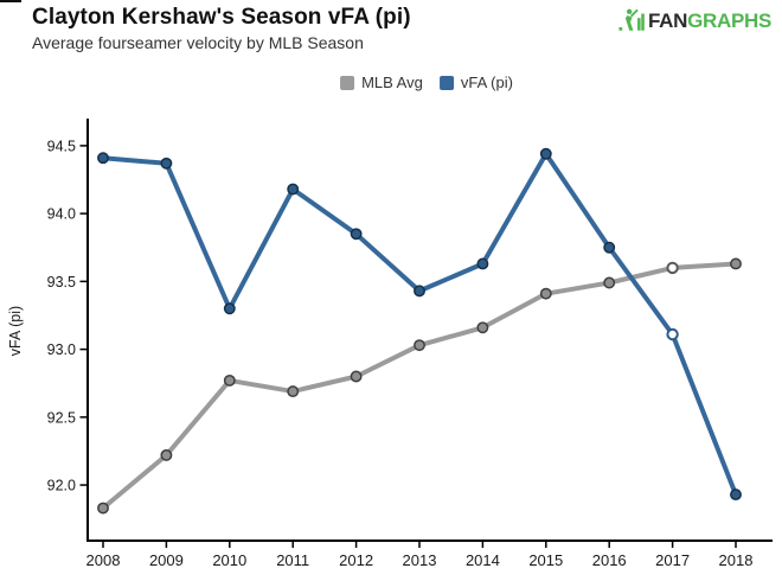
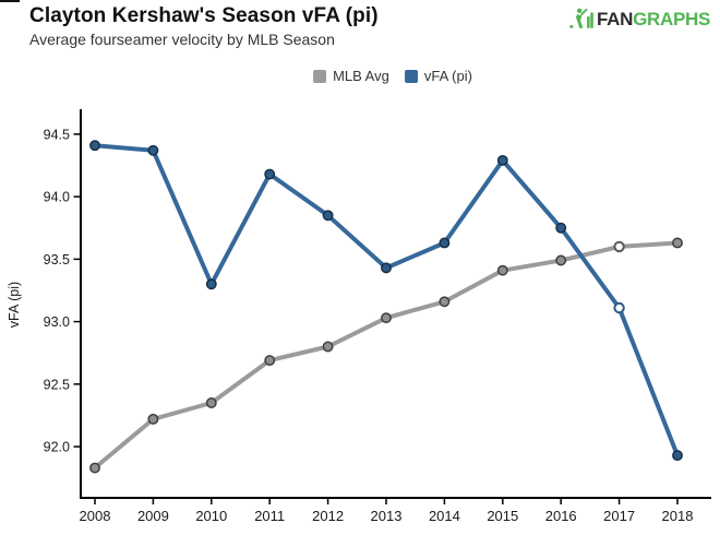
MLB Avg/2010: 92.77 -> 92.35
vFA (pi)/2015: 94.44 -> 94.29
